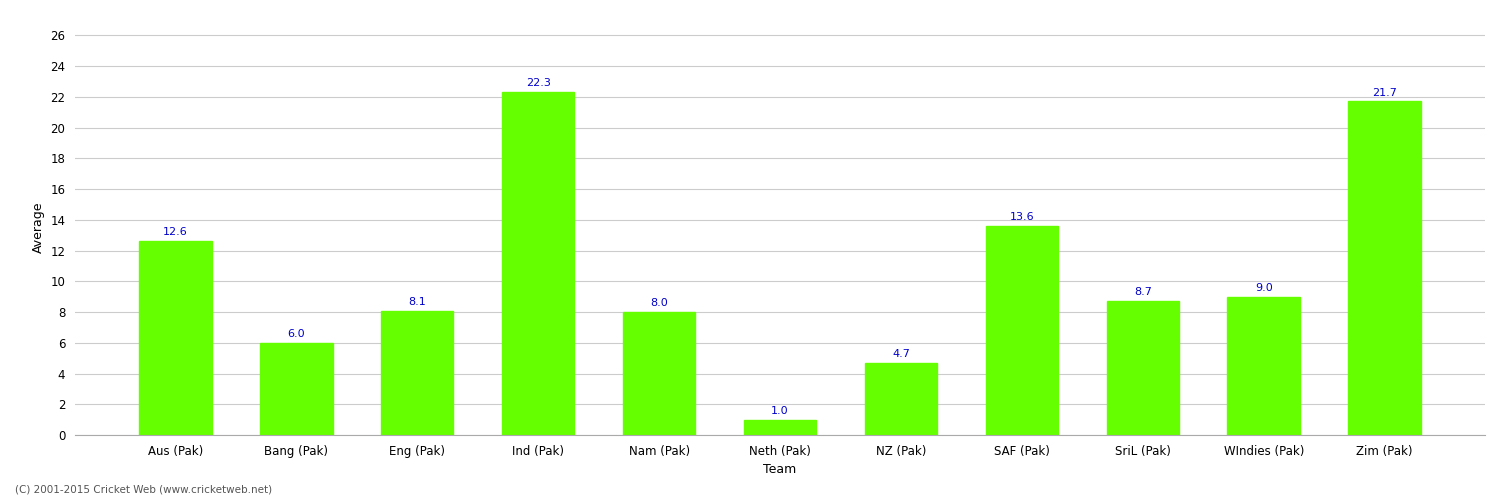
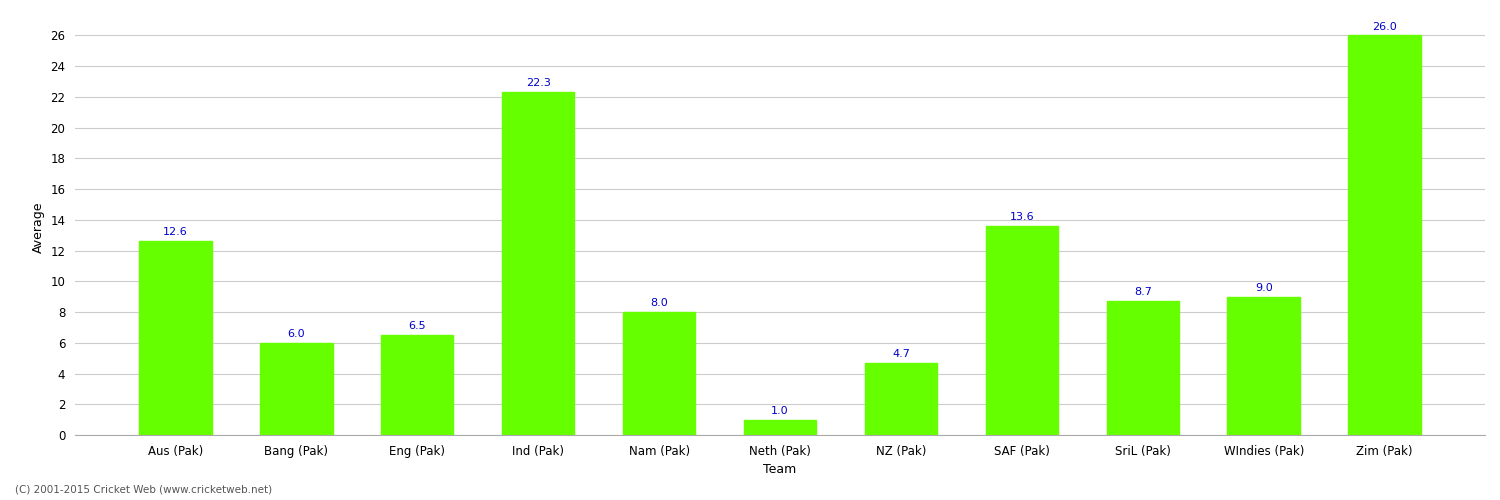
Eng (Pak): 8.1 -> 6.5
Zim (Pak): 21.7 -> 26.0
